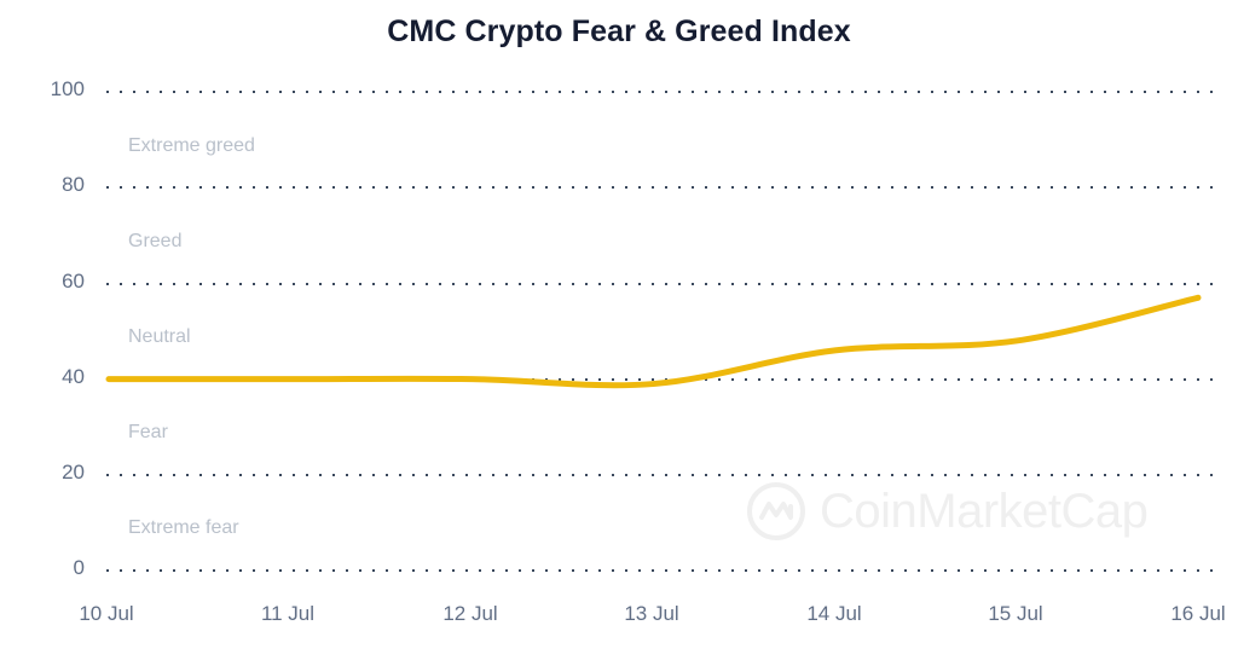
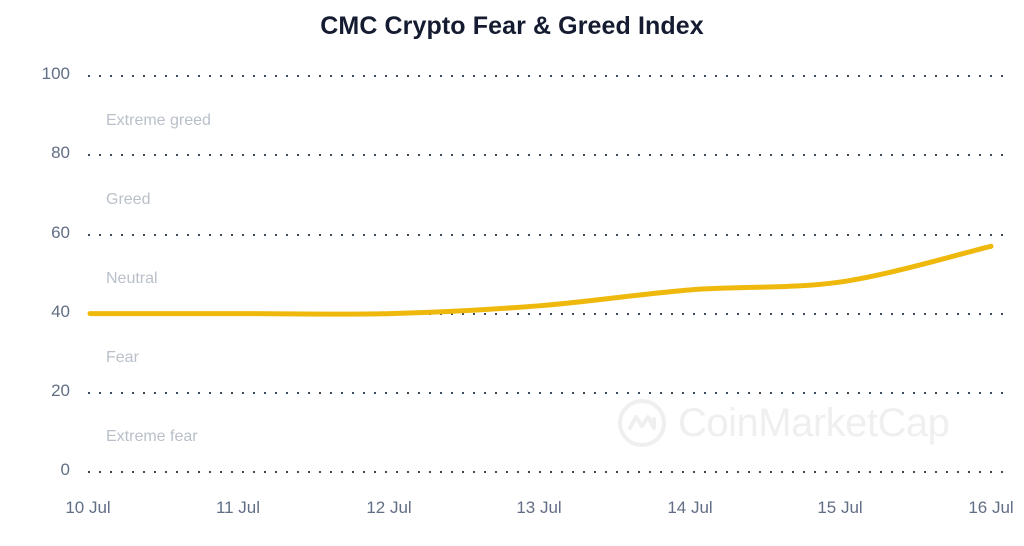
13 Jul: 39 -> 42
